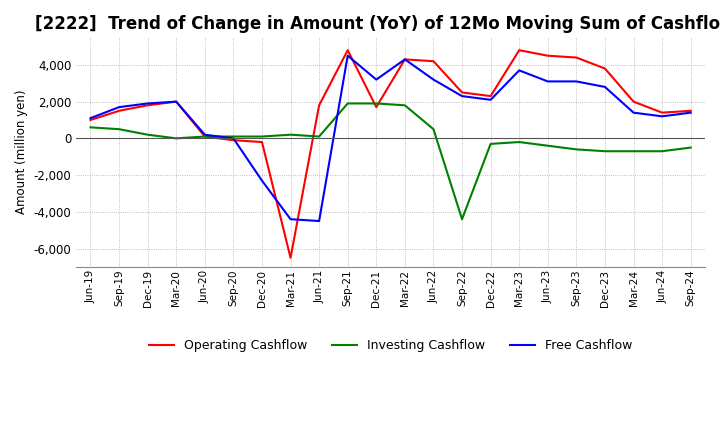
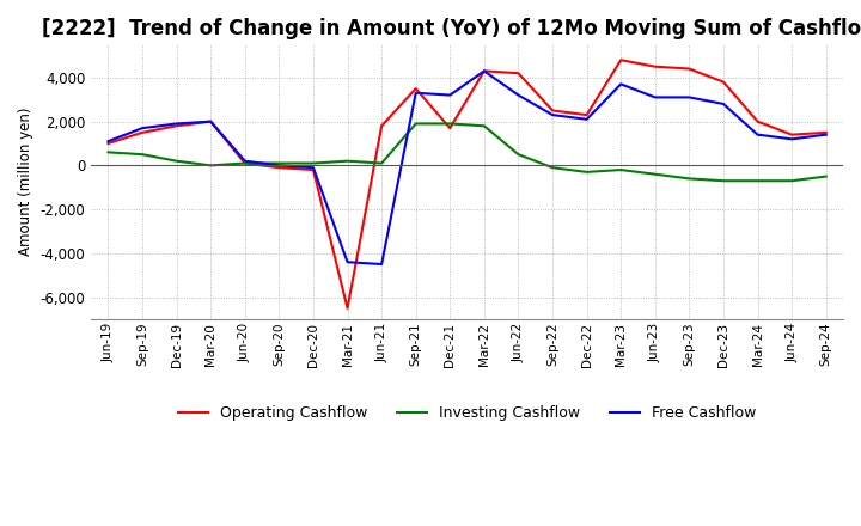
Free Cashflow/Dec-20: -2,300 -> -100
Operating Cashflow/Sep-21: 4,800 -> 3,500
Free Cashflow/Sep-21: 4,500 -> 3,300
Investing Cashflow/Sep-22: -4,400 -> -100
